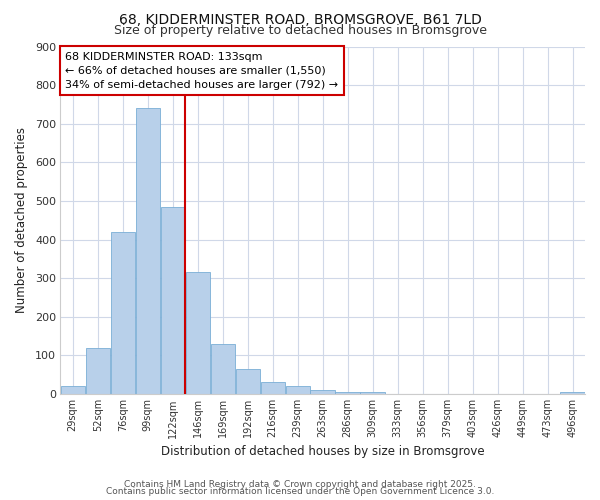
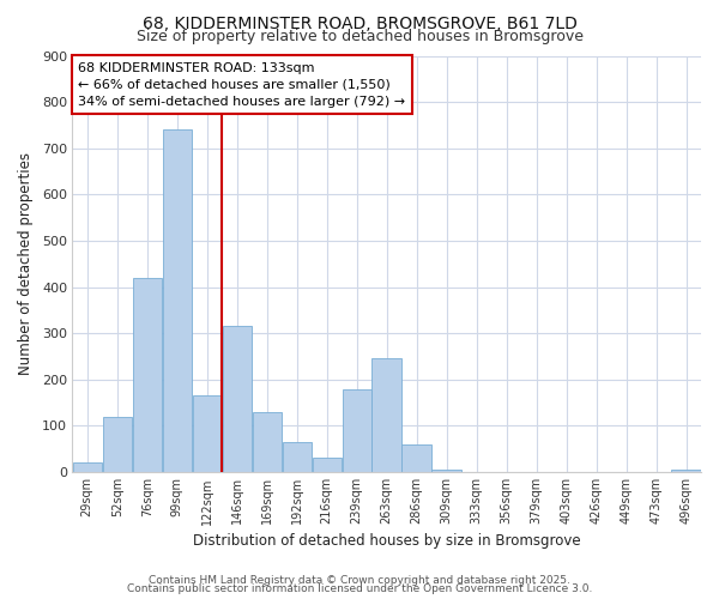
122sqm: 485 -> 165
239sqm: 20 -> 180
263sqm: 10 -> 245
286sqm: 5 -> 60
